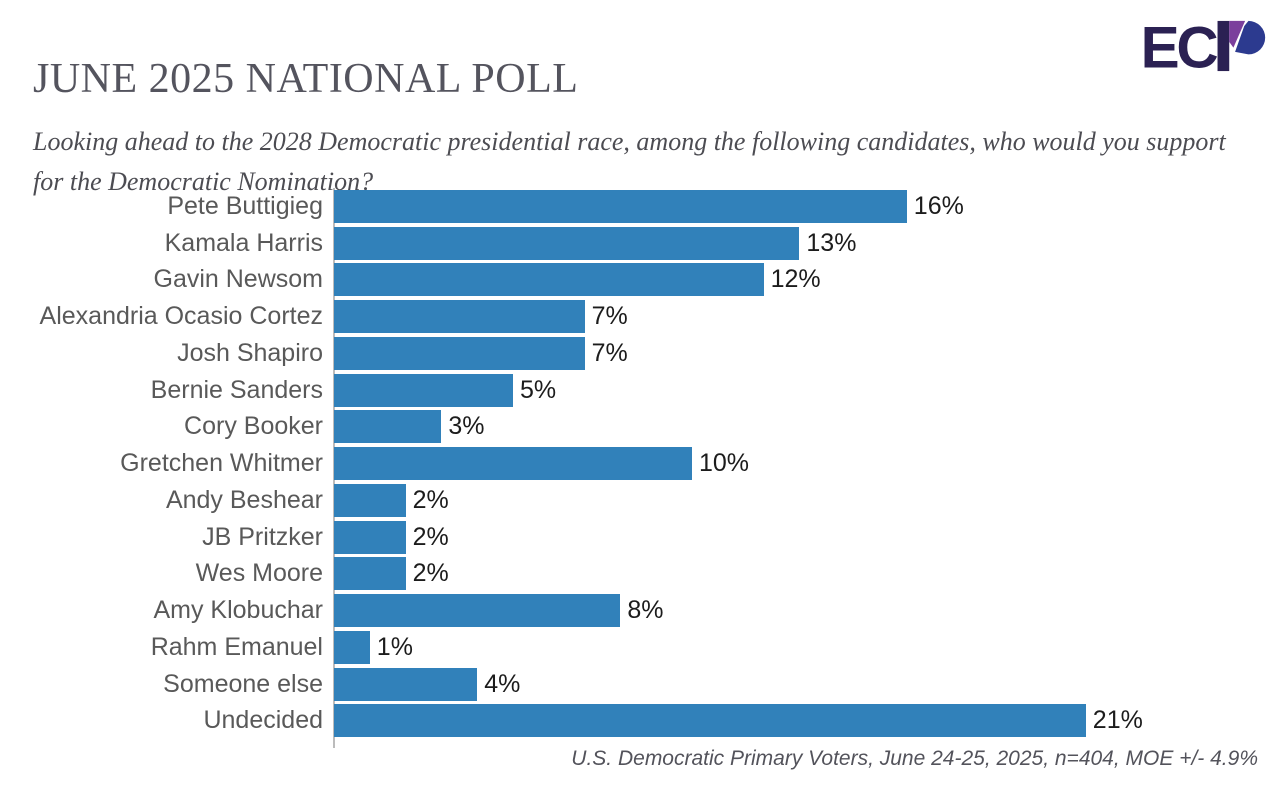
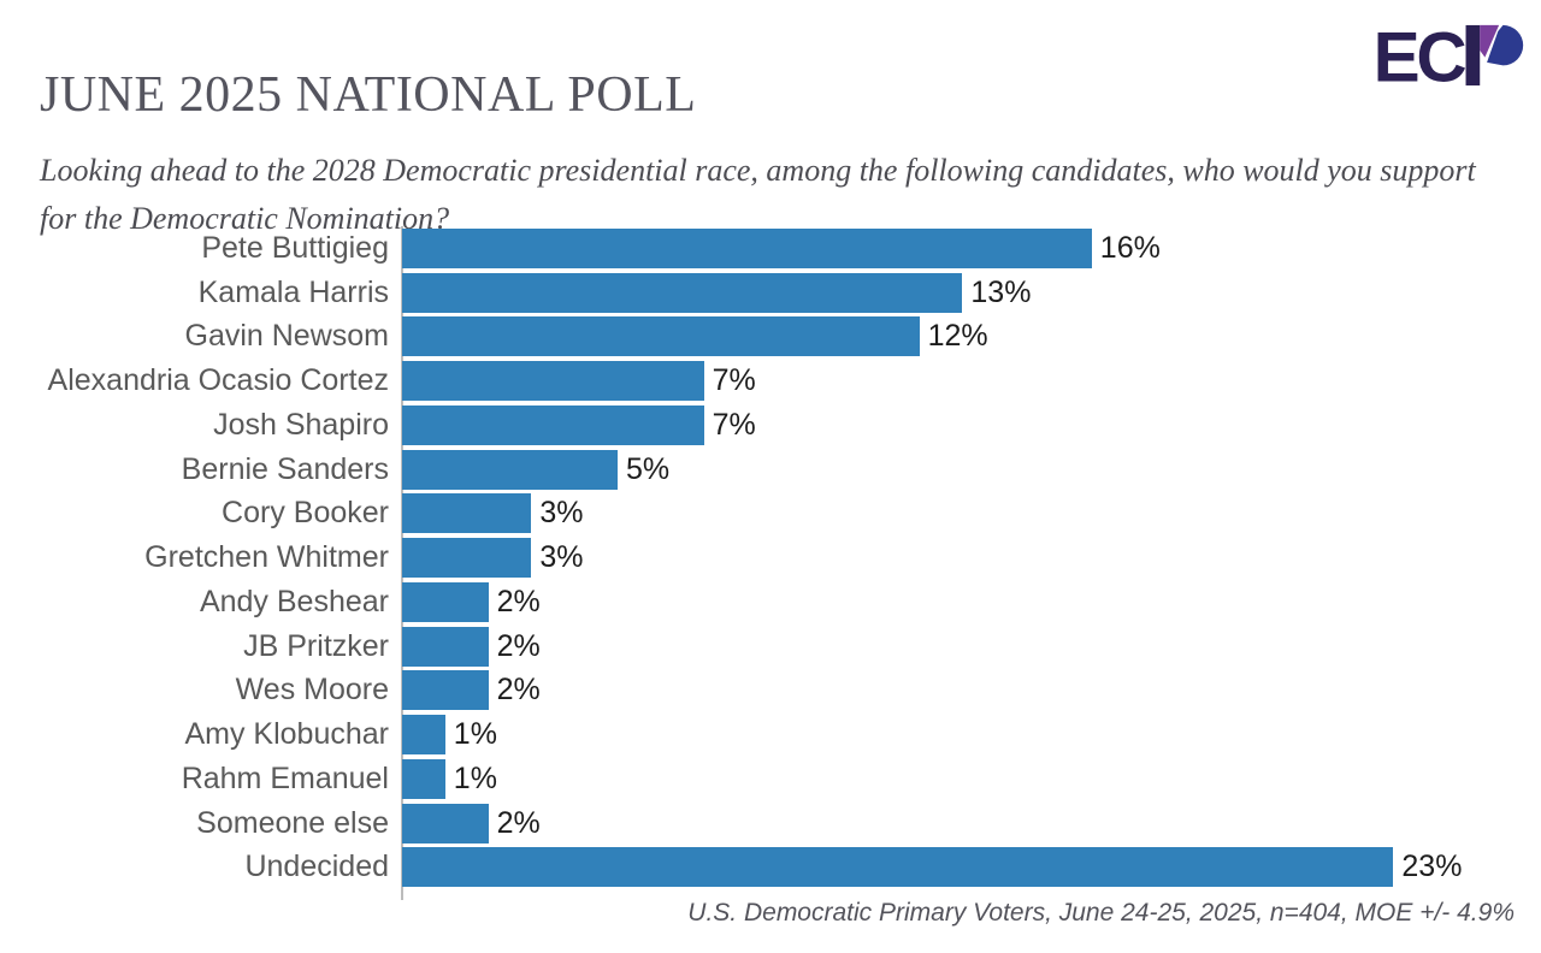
Gretchen Whitmer: 10% -> 3%
Amy Klobuchar: 8% -> 1%
Someone else: 4% -> 2%
Undecided: 21% -> 23%
